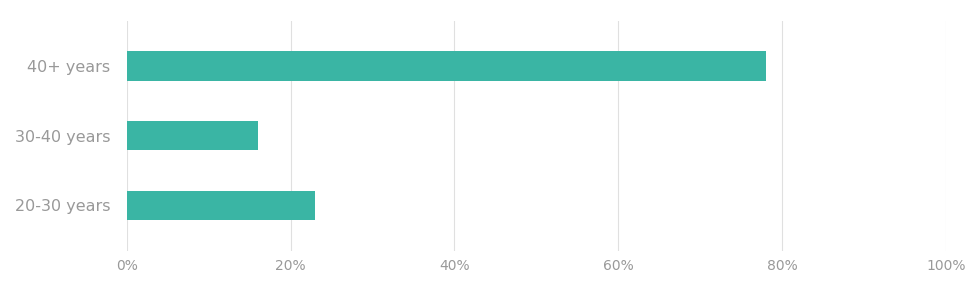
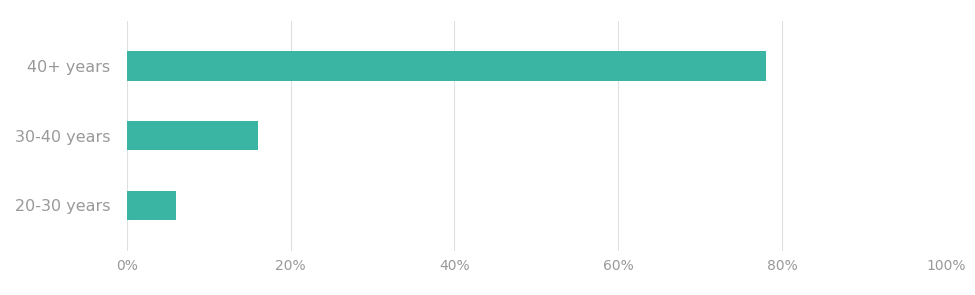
20-30 years: 23% -> 6%
